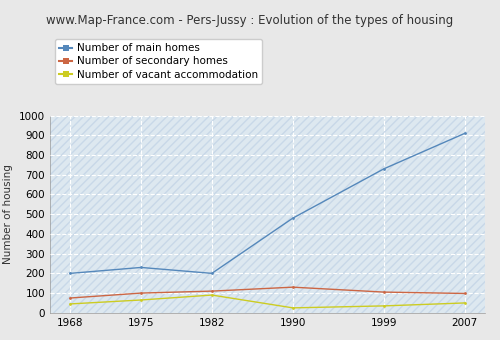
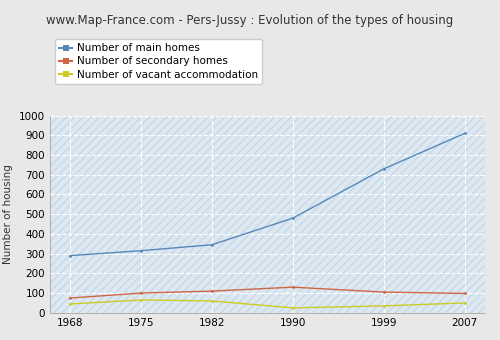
Number of main homes/1968: 200 -> 290
Number of main homes/1975: 230 -> 320
Number of main homes/1982: 200 -> 340
Number of vacant accommodation/1982: 90 -> 60
